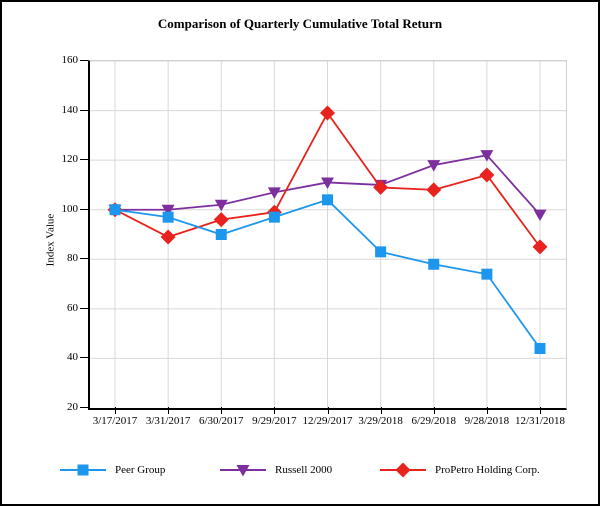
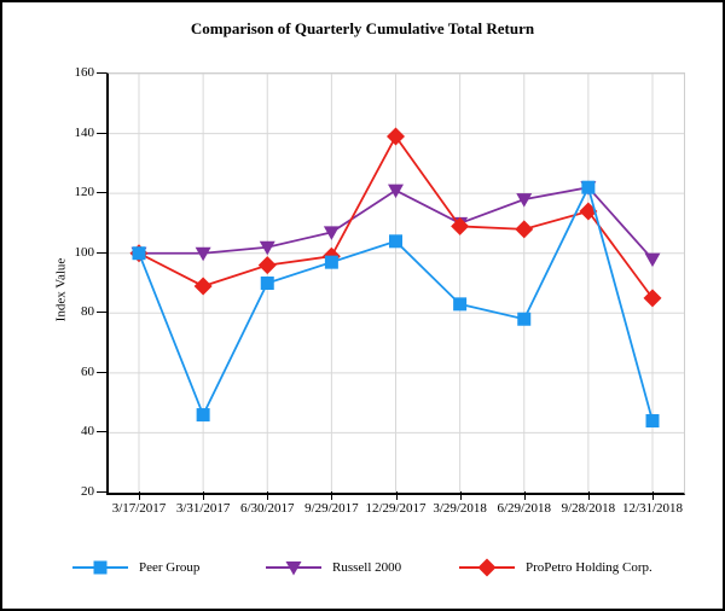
Peer Group/3/31/2017: 97 -> 46
Russell 2000/12/29/2017: 111 -> 121
Peer Group/9/28/2018: 74 -> 122
